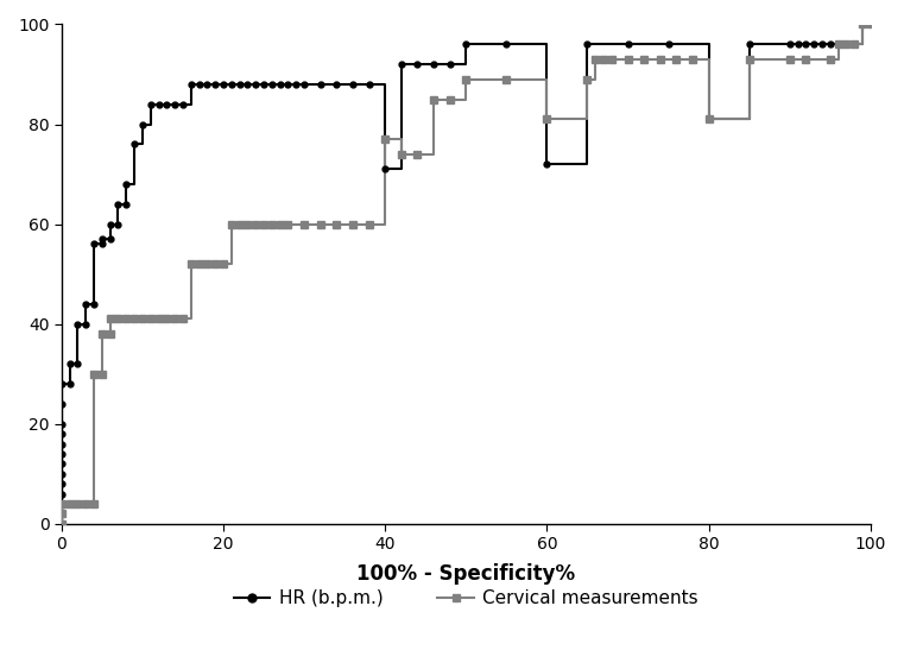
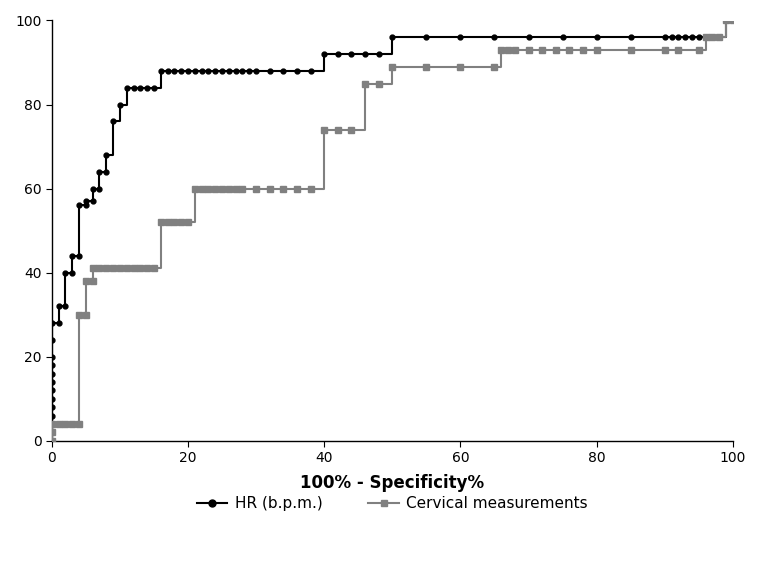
HR (b.p.m.)/40: 71 -> 92
Cervical measurements/40: 77 -> 74
HR (b.p.m.)/60: 72 -> 96
Cervical measurements/60: 81 -> 89
HR (b.p.m.)/80: 81 -> 96
Cervical measurements/80: 81 -> 93
